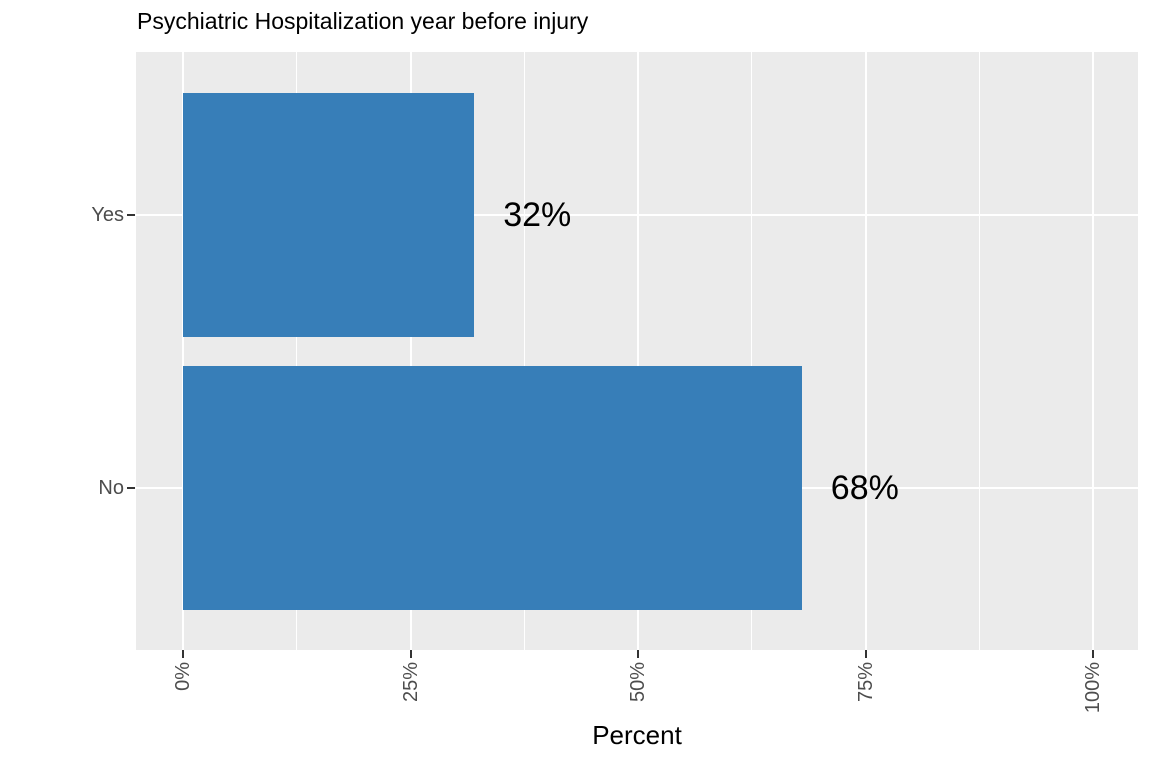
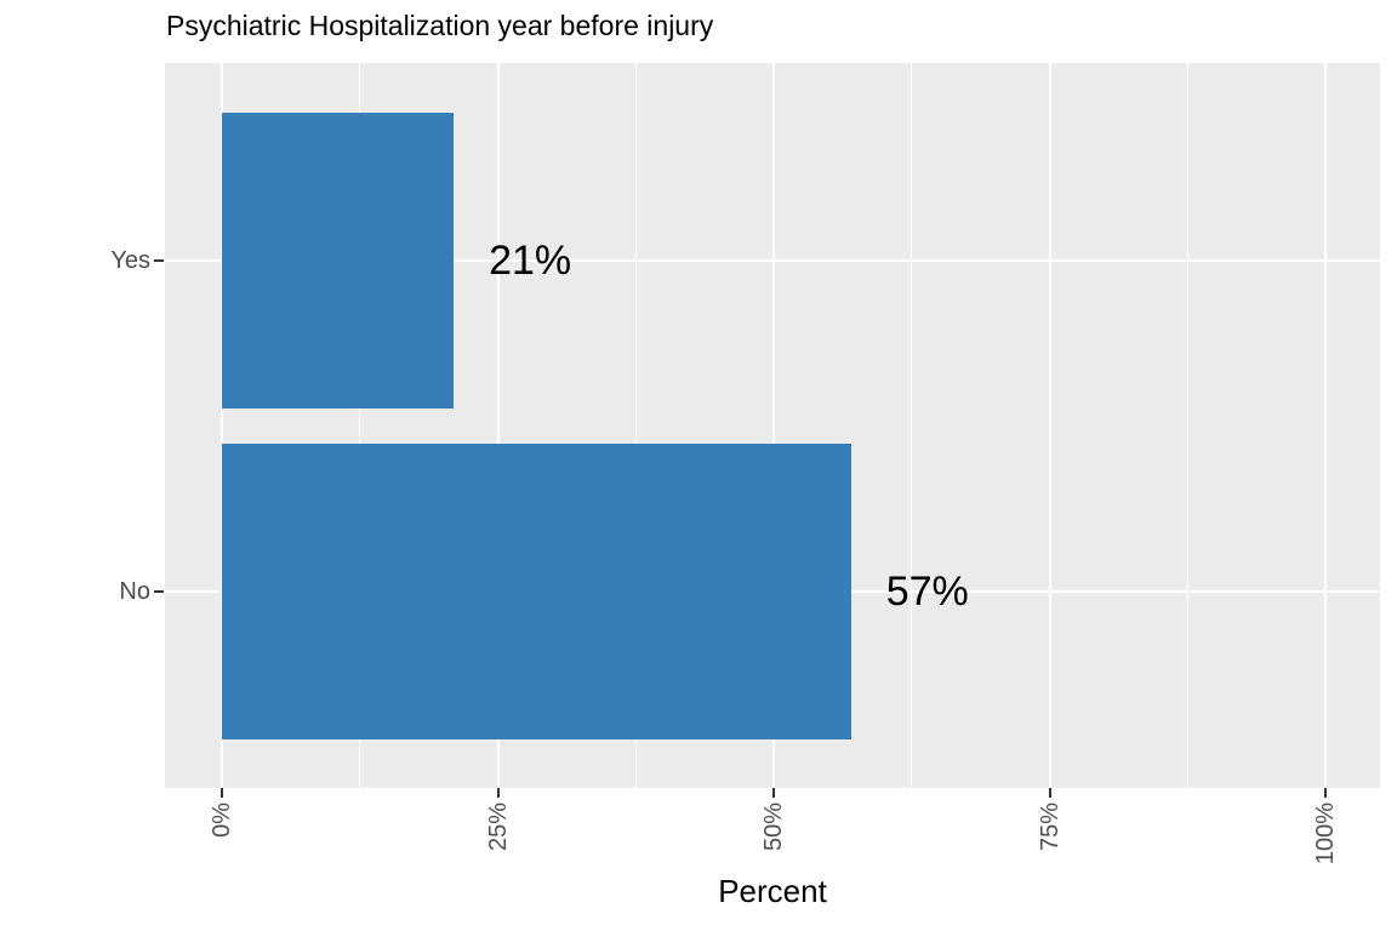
Yes: 32% -> 21%
No: 68% -> 57%
